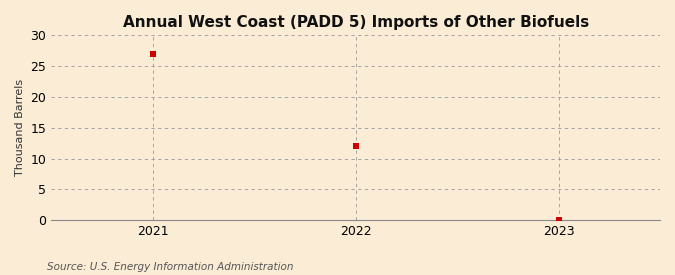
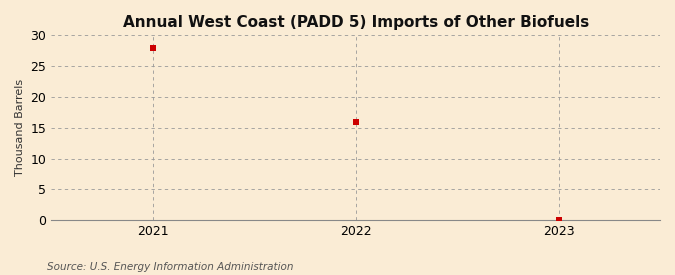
2021: 27 -> 28
2022: 12 -> 16
